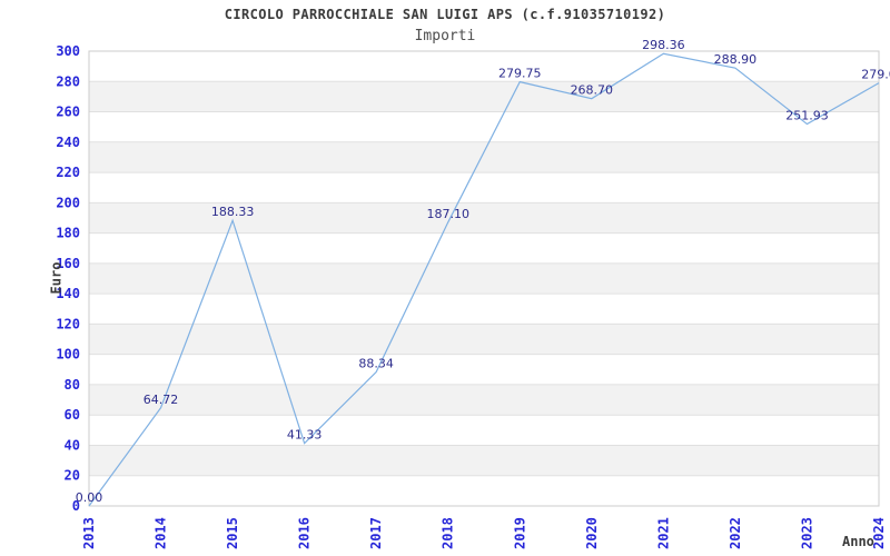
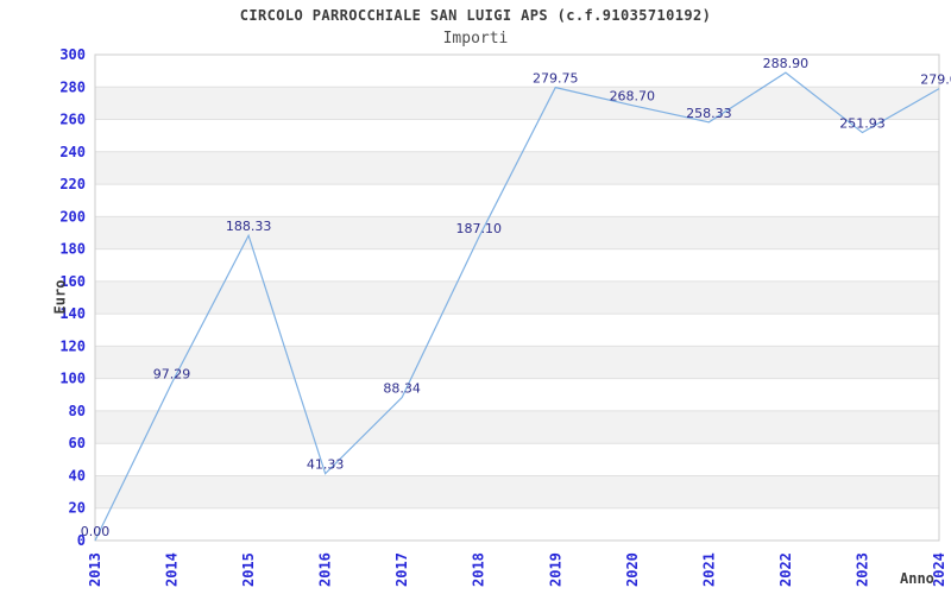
2014: 64.72 -> 97.29
2021: 298.36 -> 258.33
